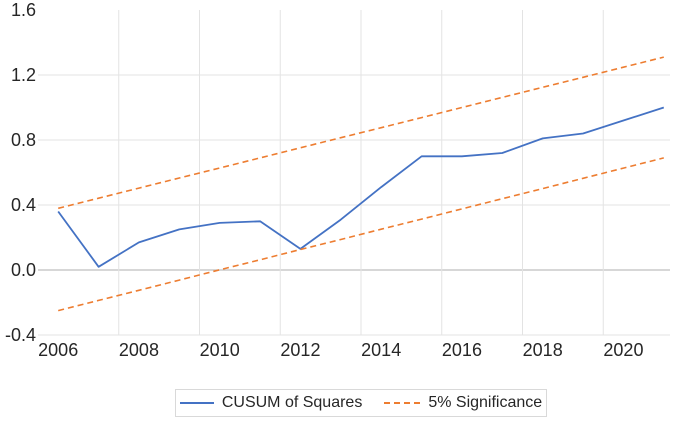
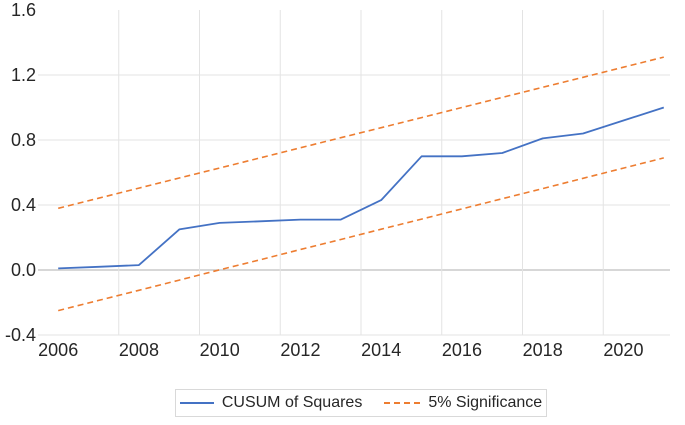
CUSUM of Squares/2006: 0.36 -> 0.01
CUSUM of Squares/2008: 0.17 -> 0.03
CUSUM of Squares/2012: 0.13 -> 0.31
CUSUM of Squares/2014: 0.51 -> 0.43
